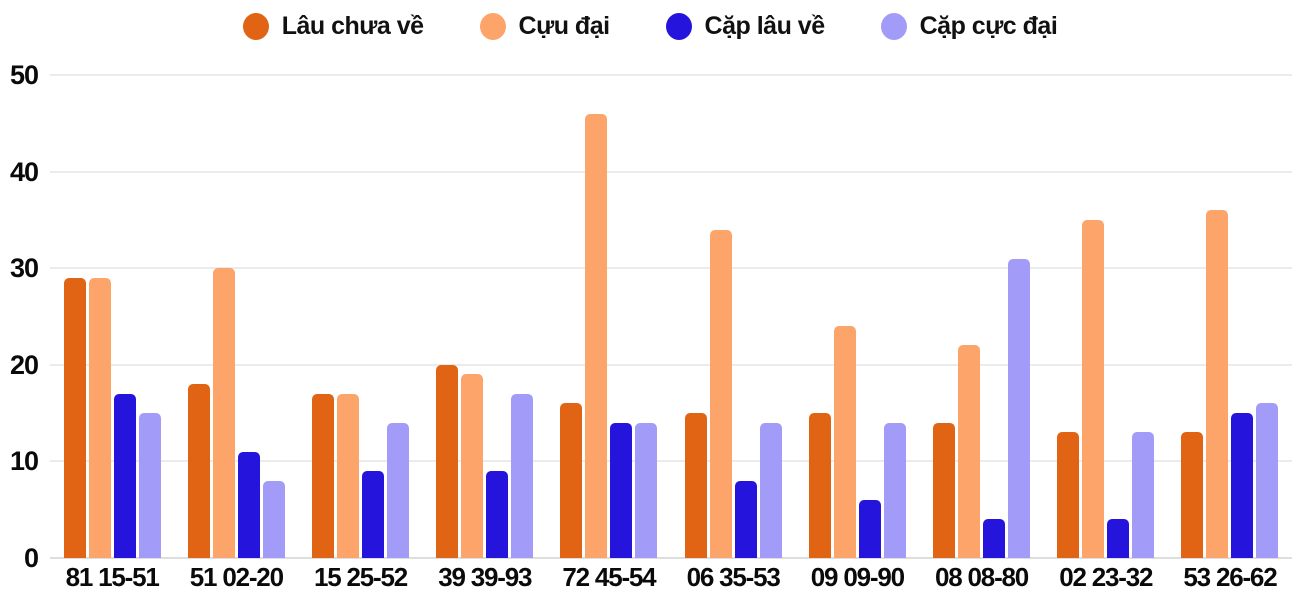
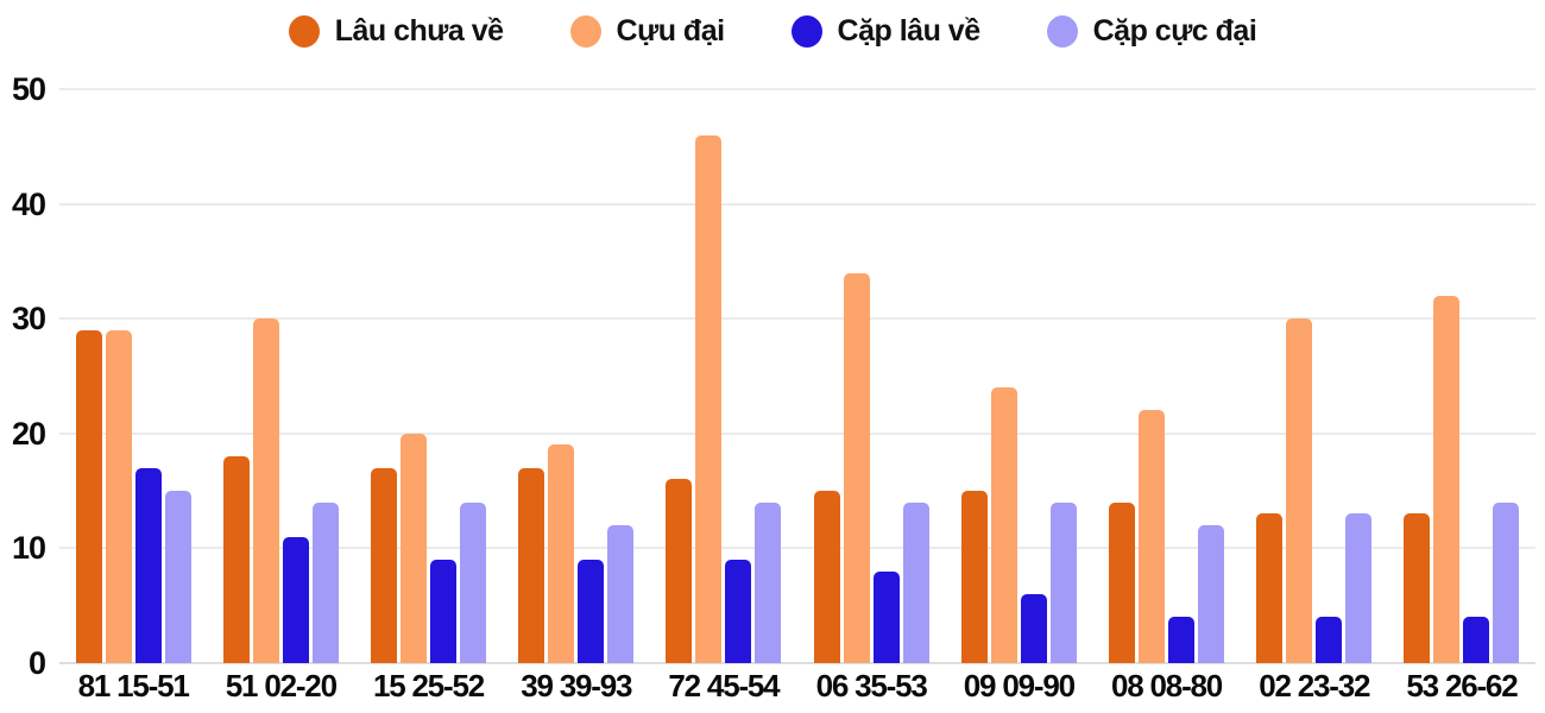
Cặp cực đại/51 02-20: 8 -> 14
Cựu đại/15 25-52: 17 -> 20
Lâu chưa về/39 39-93: 20 -> 17
Cặp cực đại/39 39-93: 17 -> 12
Cặp lâu về/72 45-54: 14 -> 9
Cặp cực đại/08 08-80: 31 -> 12
Cựu đại/02 23-32: 35 -> 30
Cựu đại/53 26-62: 36 -> 32
Cặp lâu về/53 26-62: 15 -> 4
Cặp cực đại/53 26-62: 16 -> 14
